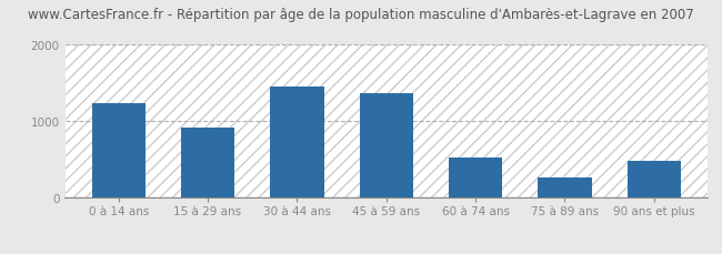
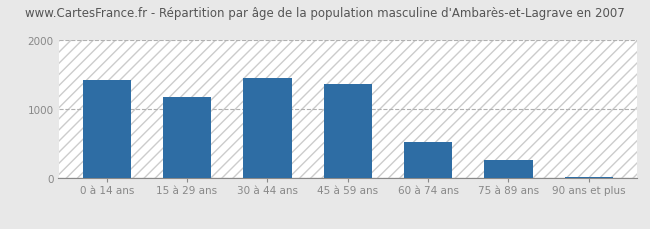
0 à 14 ans: 1240 -> 1420
15 à 29 ans: 920 -> 1180
90 ans et plus: 480 -> 20
